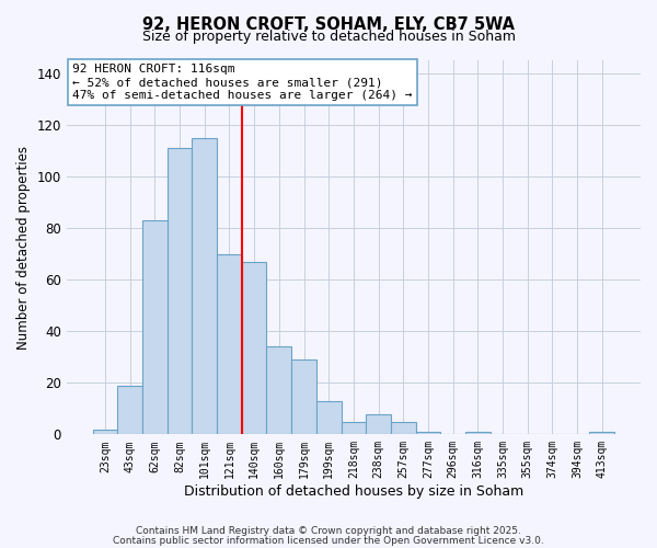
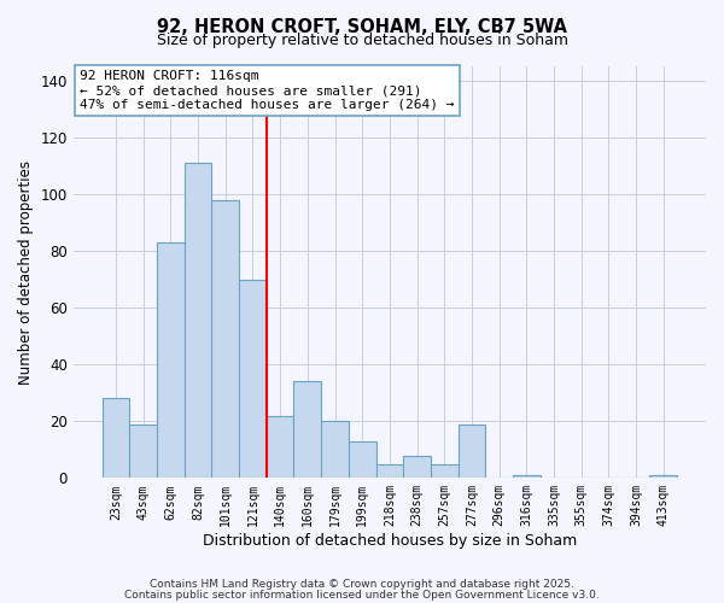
23sqm: 2 -> 28
101sqm: 115 -> 98
140sqm: 67 -> 22
179sqm: 29 -> 20
277sqm: 1 -> 19
